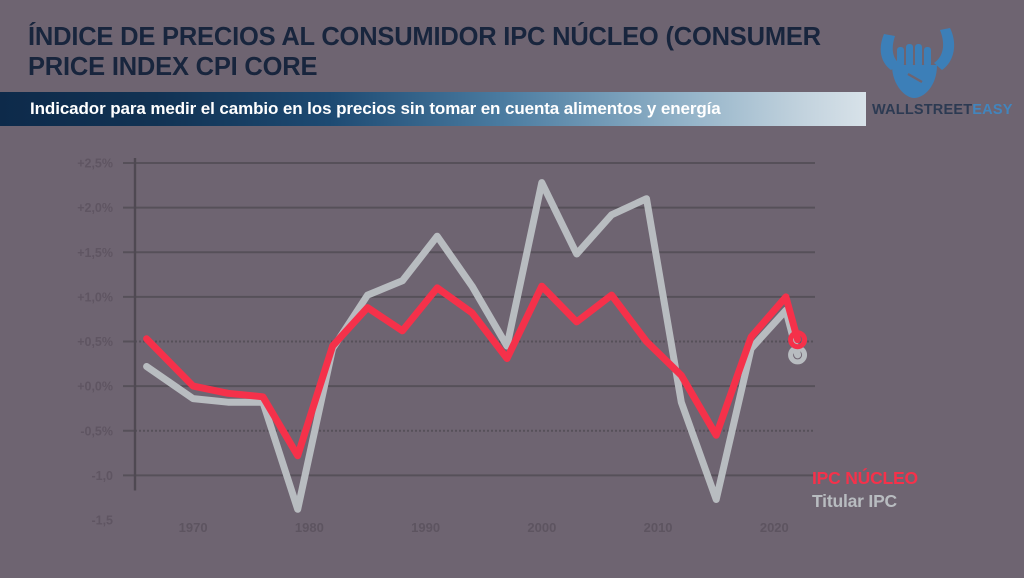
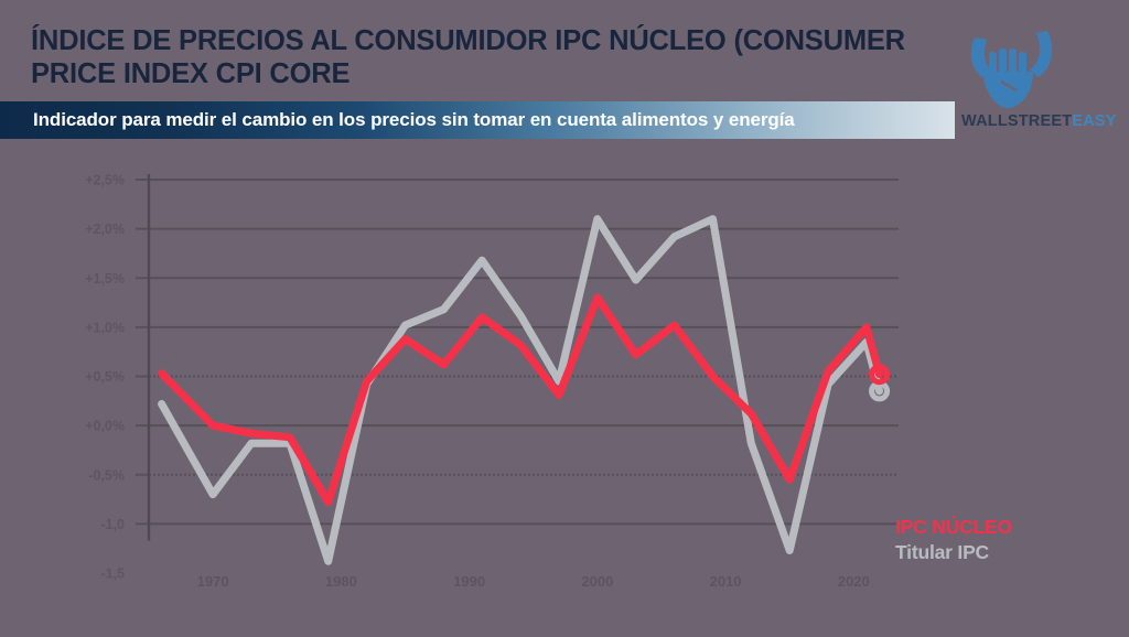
Titular IPC/1970: -0,1% -> -0,7%
IPC NÚCLEO/2000: 1,1% -> 1,3%
Titular IPC/2000: 2,3% -> 2,1%
